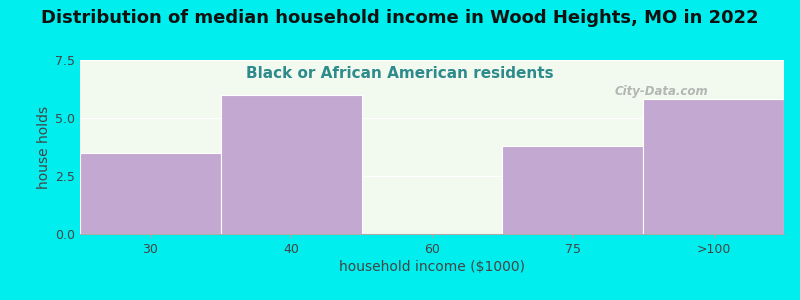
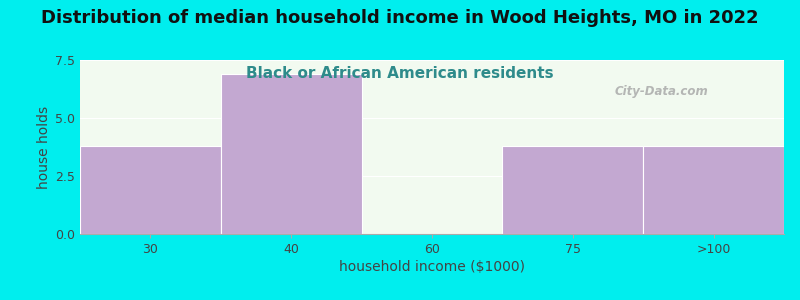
30: 3.5 -> 3.8
40: 6.0 -> 6.9
>100: 5.8 -> 3.8
